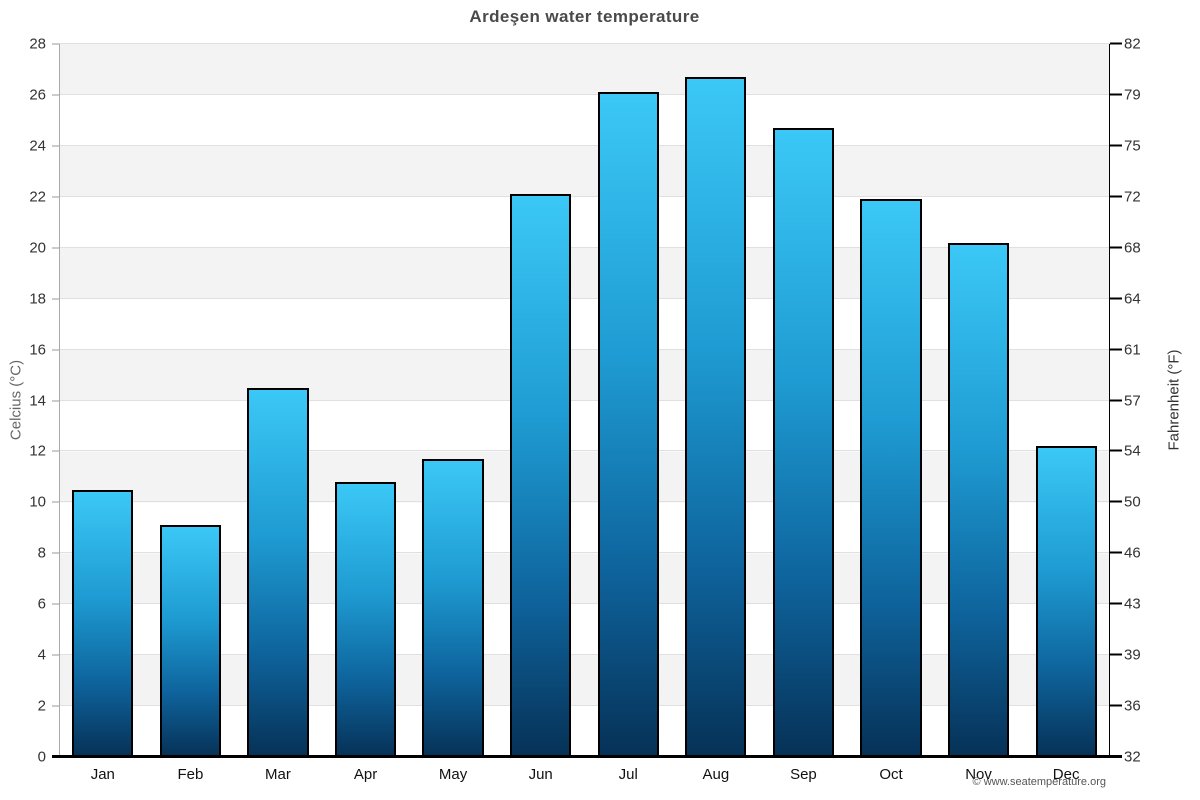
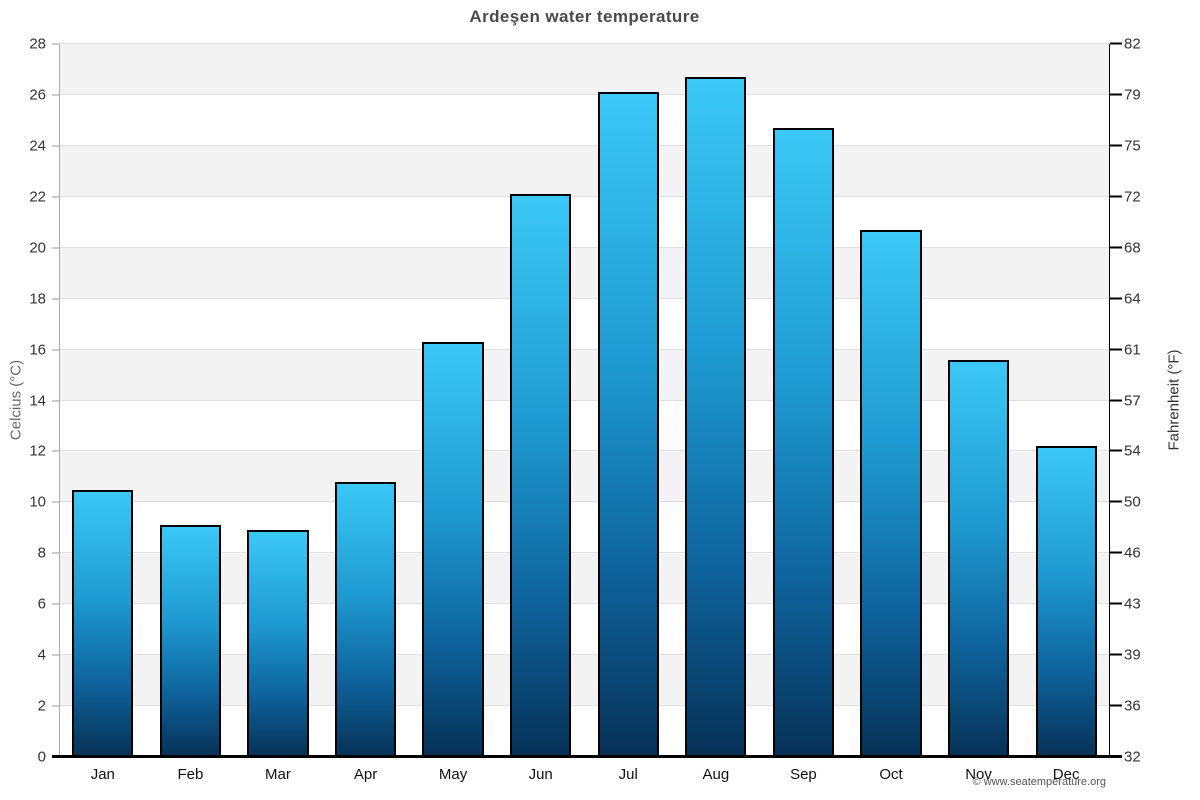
Mar: 14.5 -> 8.9
May: 11.7 -> 16.3
Oct: 21.9 -> 20.7
Nov: 20.2 -> 15.6
